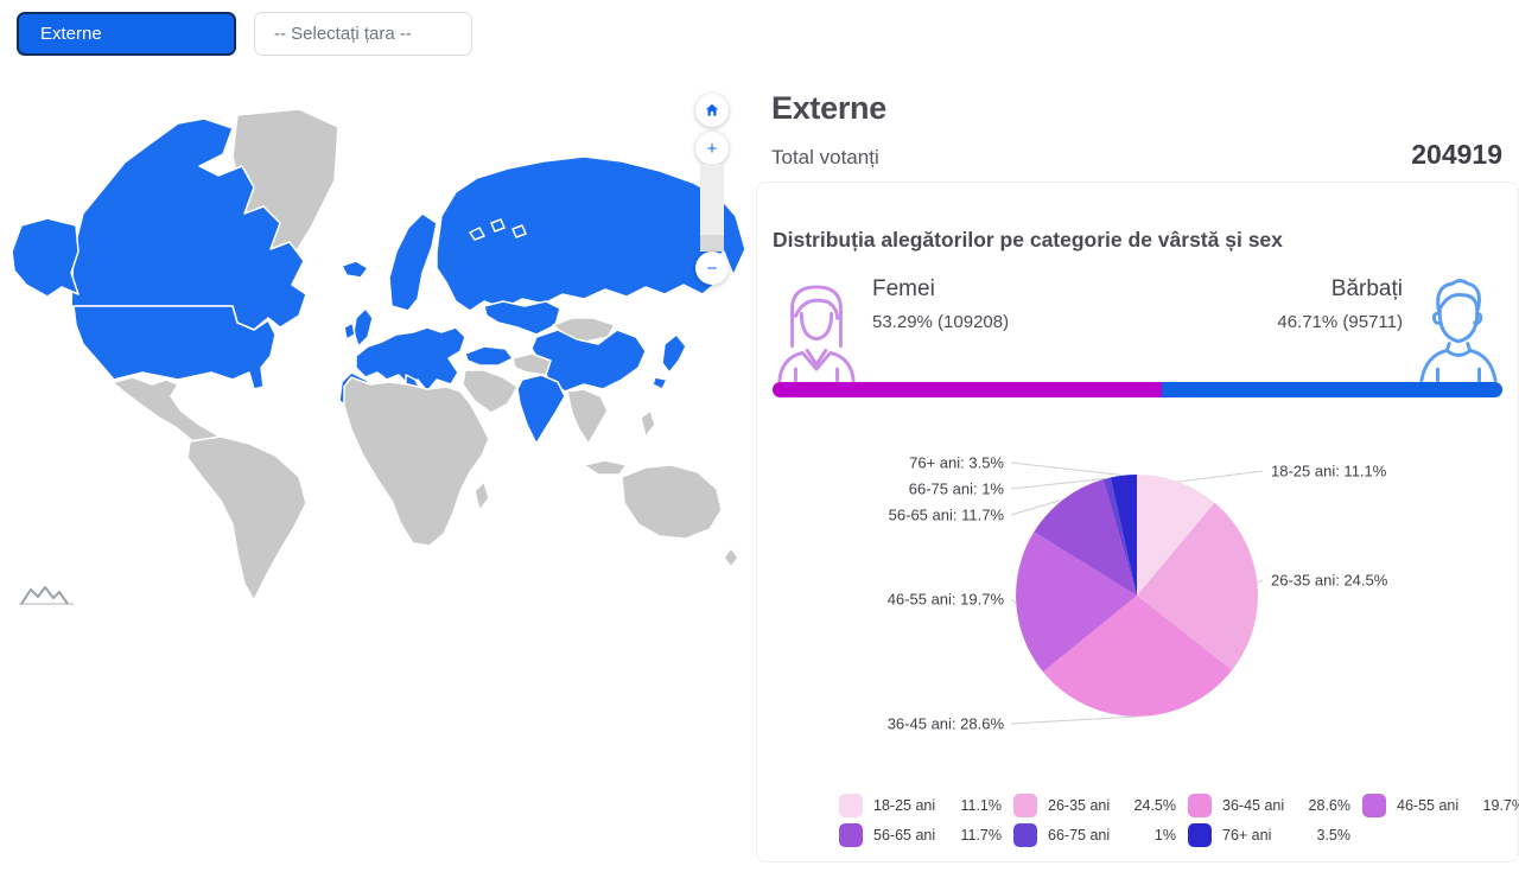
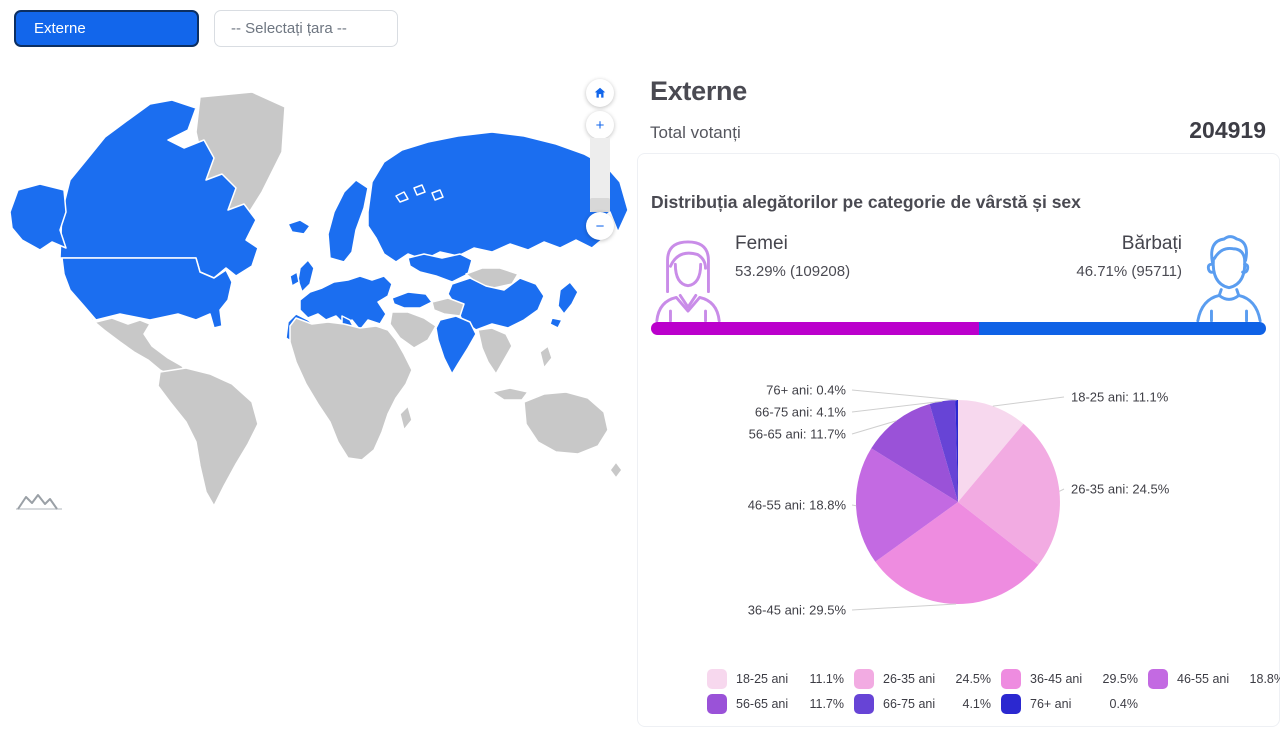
36-45 ani: 28.6% -> 29.5%
46-55 ani: 19.7% -> 18.8%
66-75 ani: 1% -> 4.1%
76+ ani: 3.5% -> 0.4%
